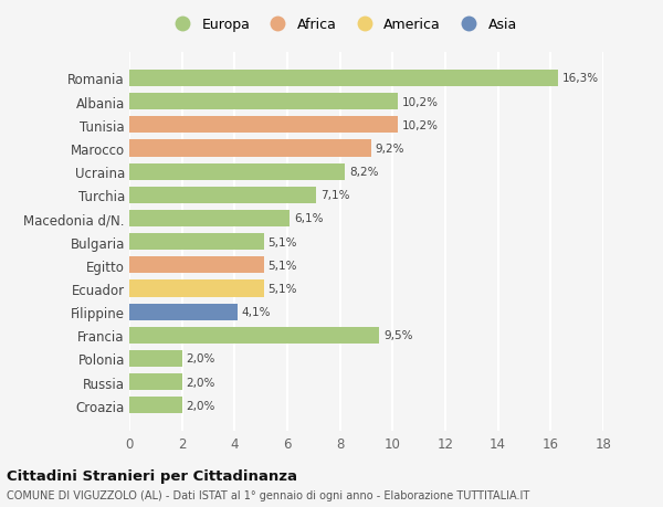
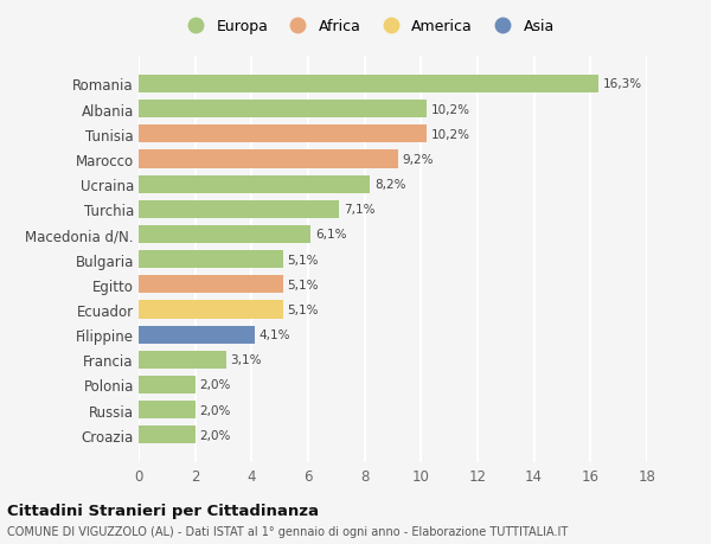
Francia: 9,5% -> 3,1%
